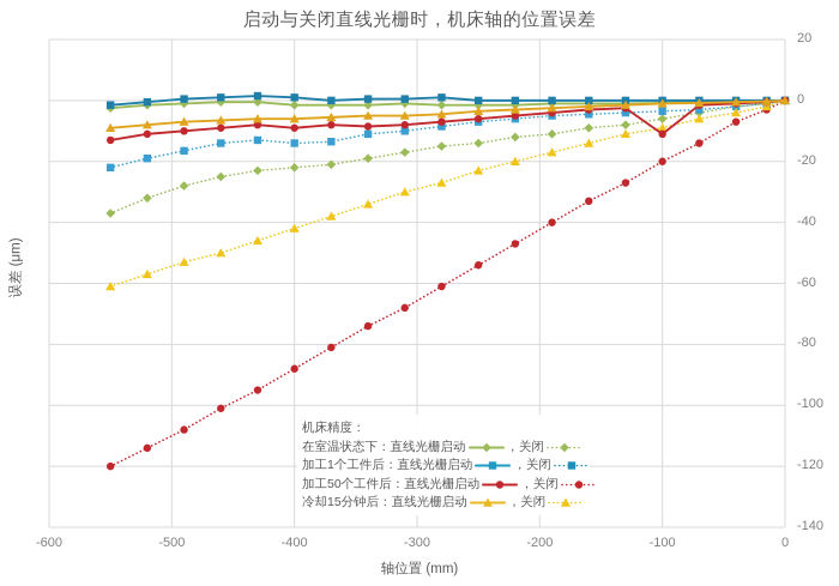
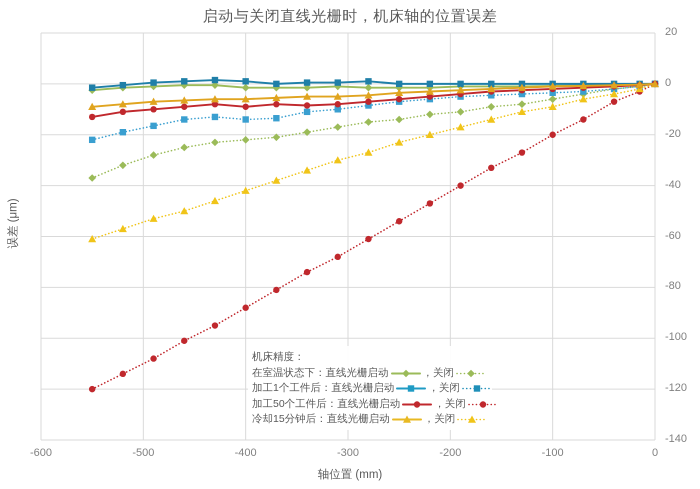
加工50个工件后：直线光栅启动/-100: -11 -> -2
